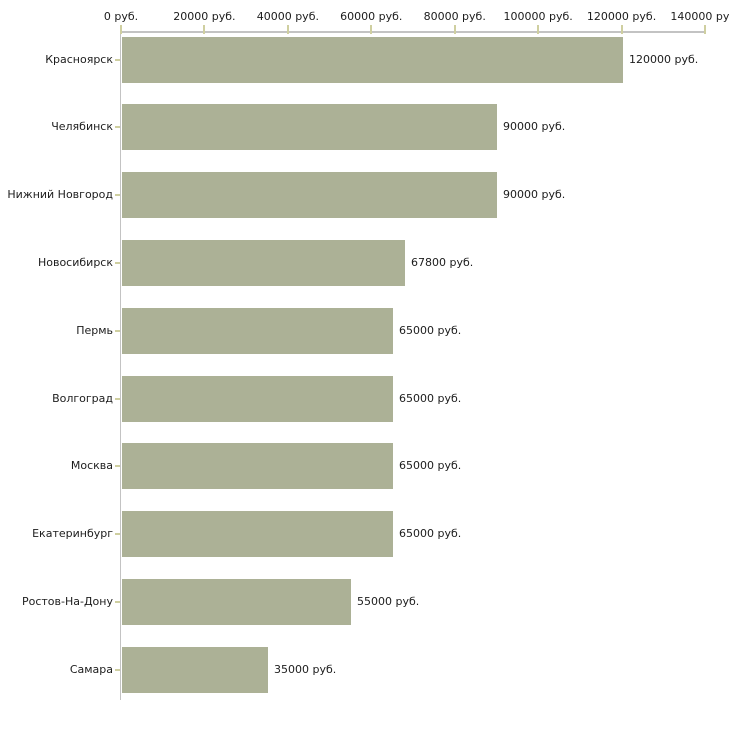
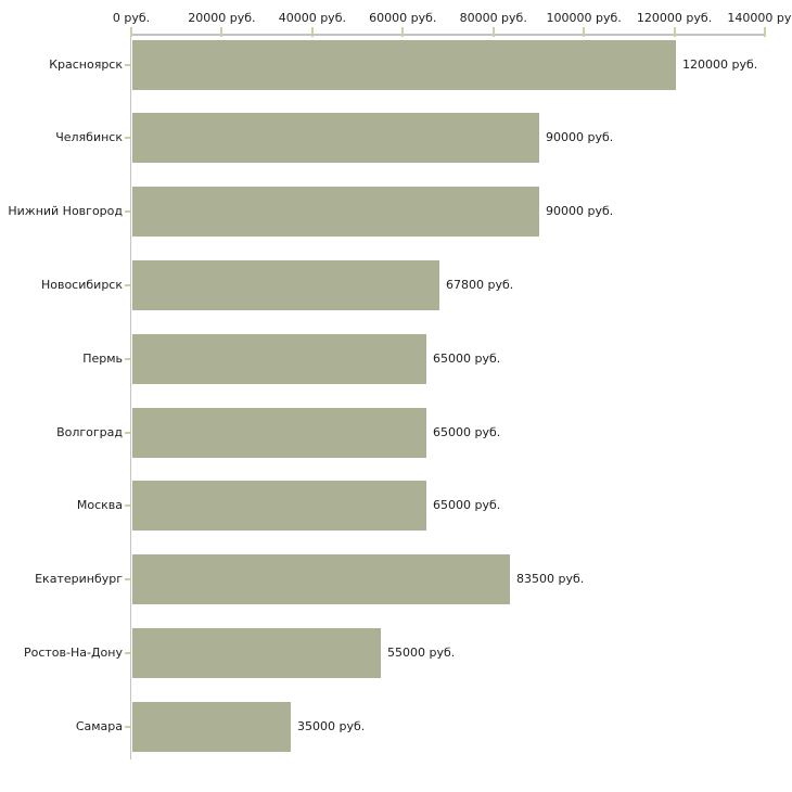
Екатеринбург: 65000 -> 83500
